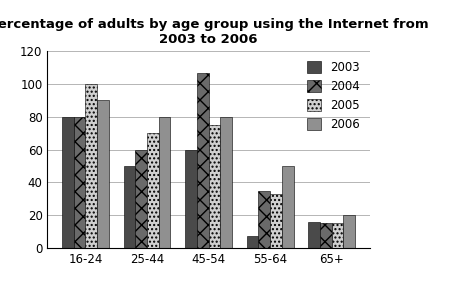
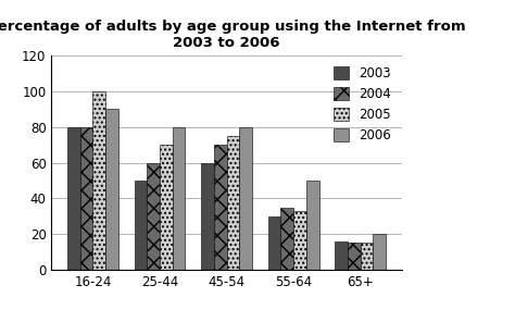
2004/45-54: 107 -> 70
2003/55-64: 7 -> 30
